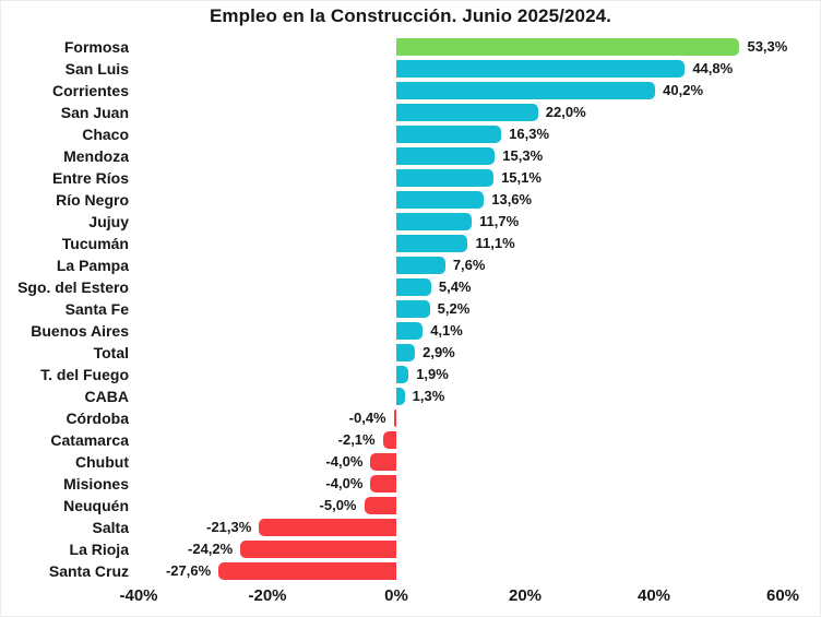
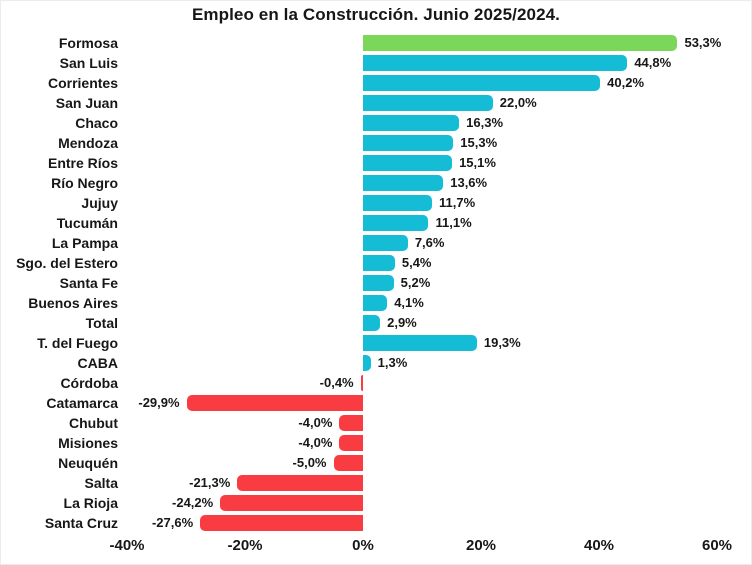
T. del Fuego: 1,9% -> 19,3%
Catamarca: -2,1% -> -29,9%
